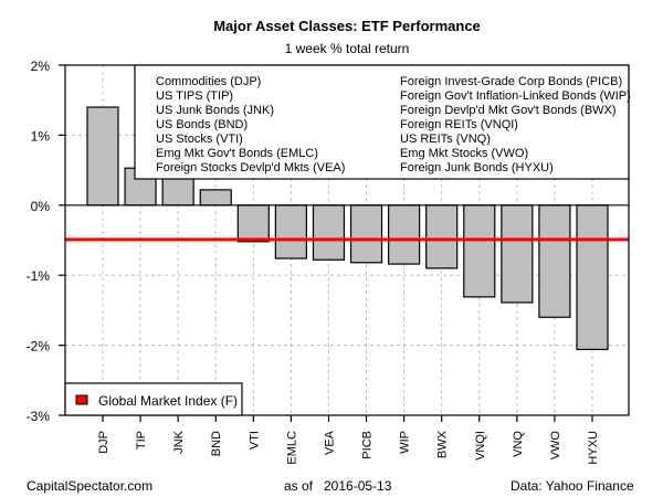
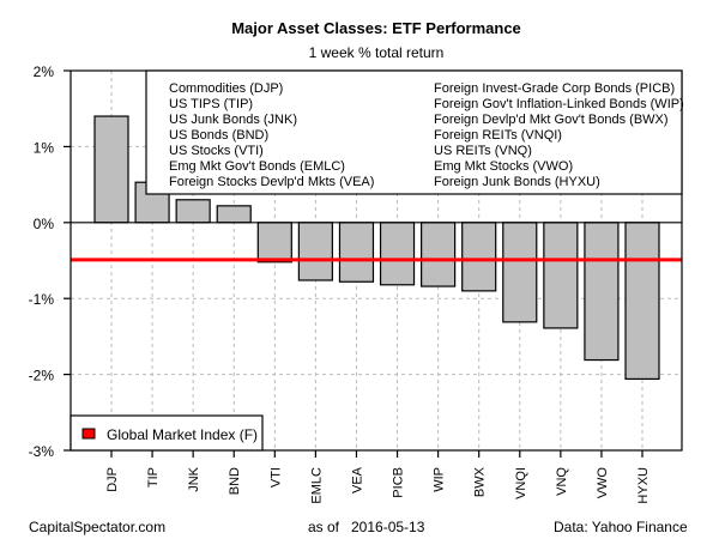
JNK: 0.5% -> 0.3%
VWO: -1.6% -> -1.8%
